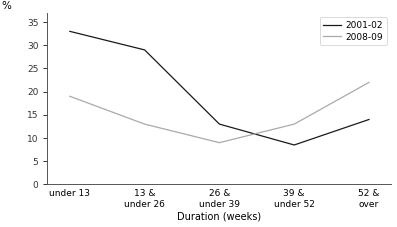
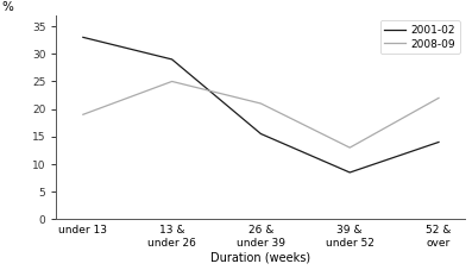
2008-09/13 & under 26: 13 -> 25
2001-02/26 & under 39: 13.0 -> 15.5
2008-09/26 & under 39: 9 -> 21
